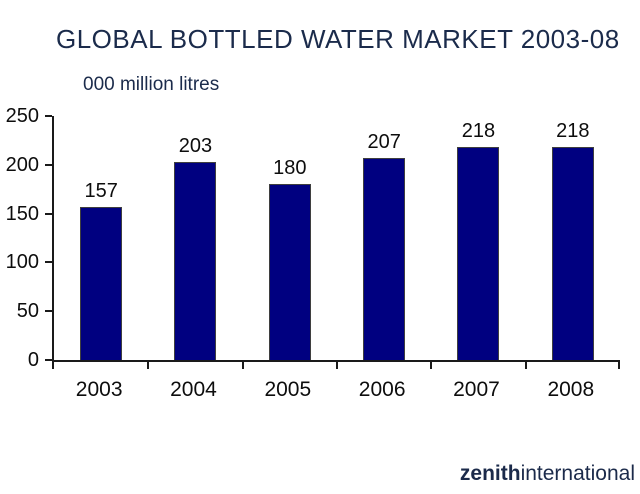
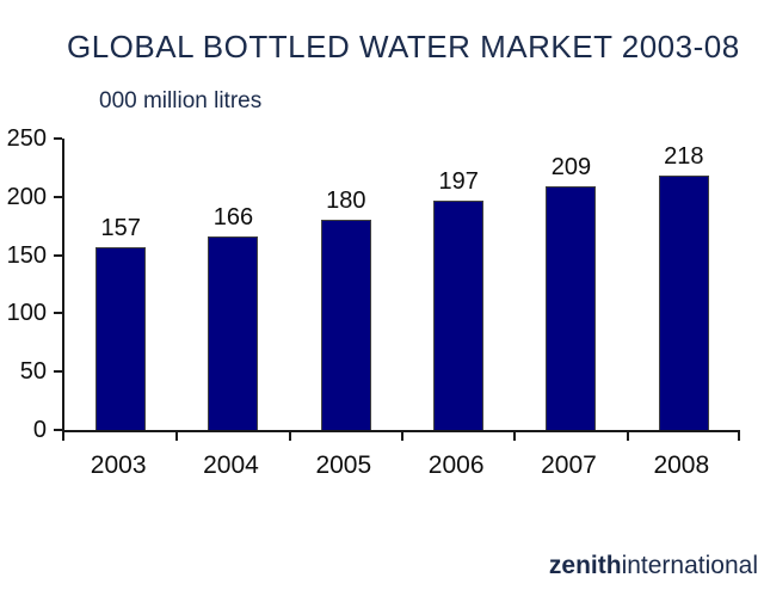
2004: 203 -> 166
2006: 207 -> 197
2007: 218 -> 209
